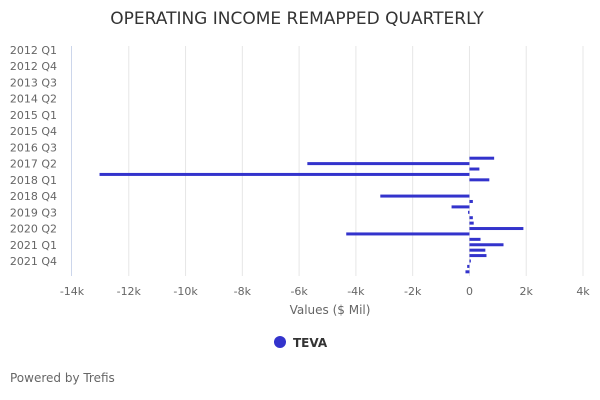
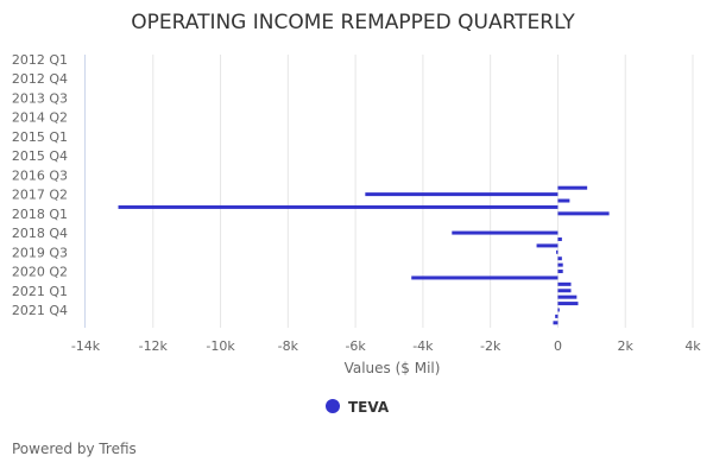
2018 Q1: 0.7k -> 1.5k
2020 Q2: 1.9k -> 0.2k
2021 Q1: 1.2k -> 0.4k
